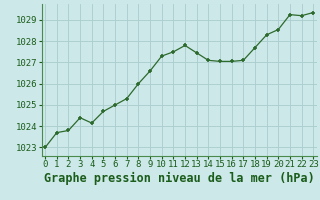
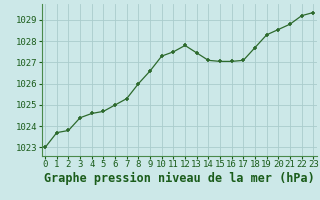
4: 1024.15 -> 1024.60
21: 1029.25 -> 1028.80
